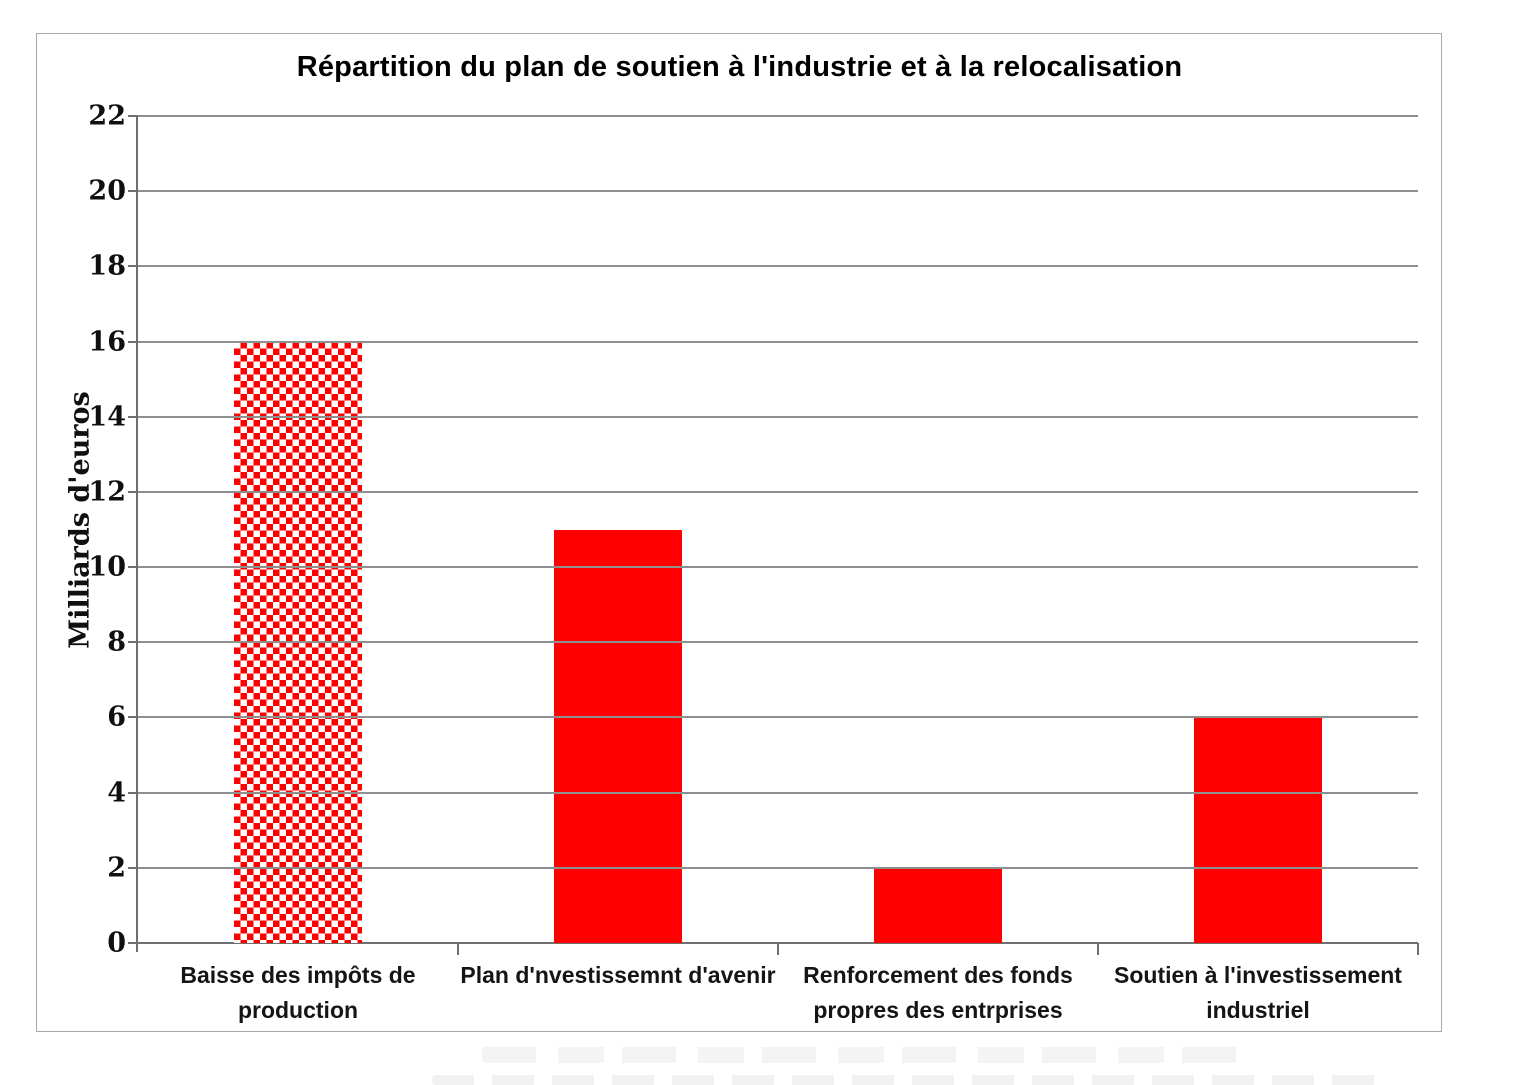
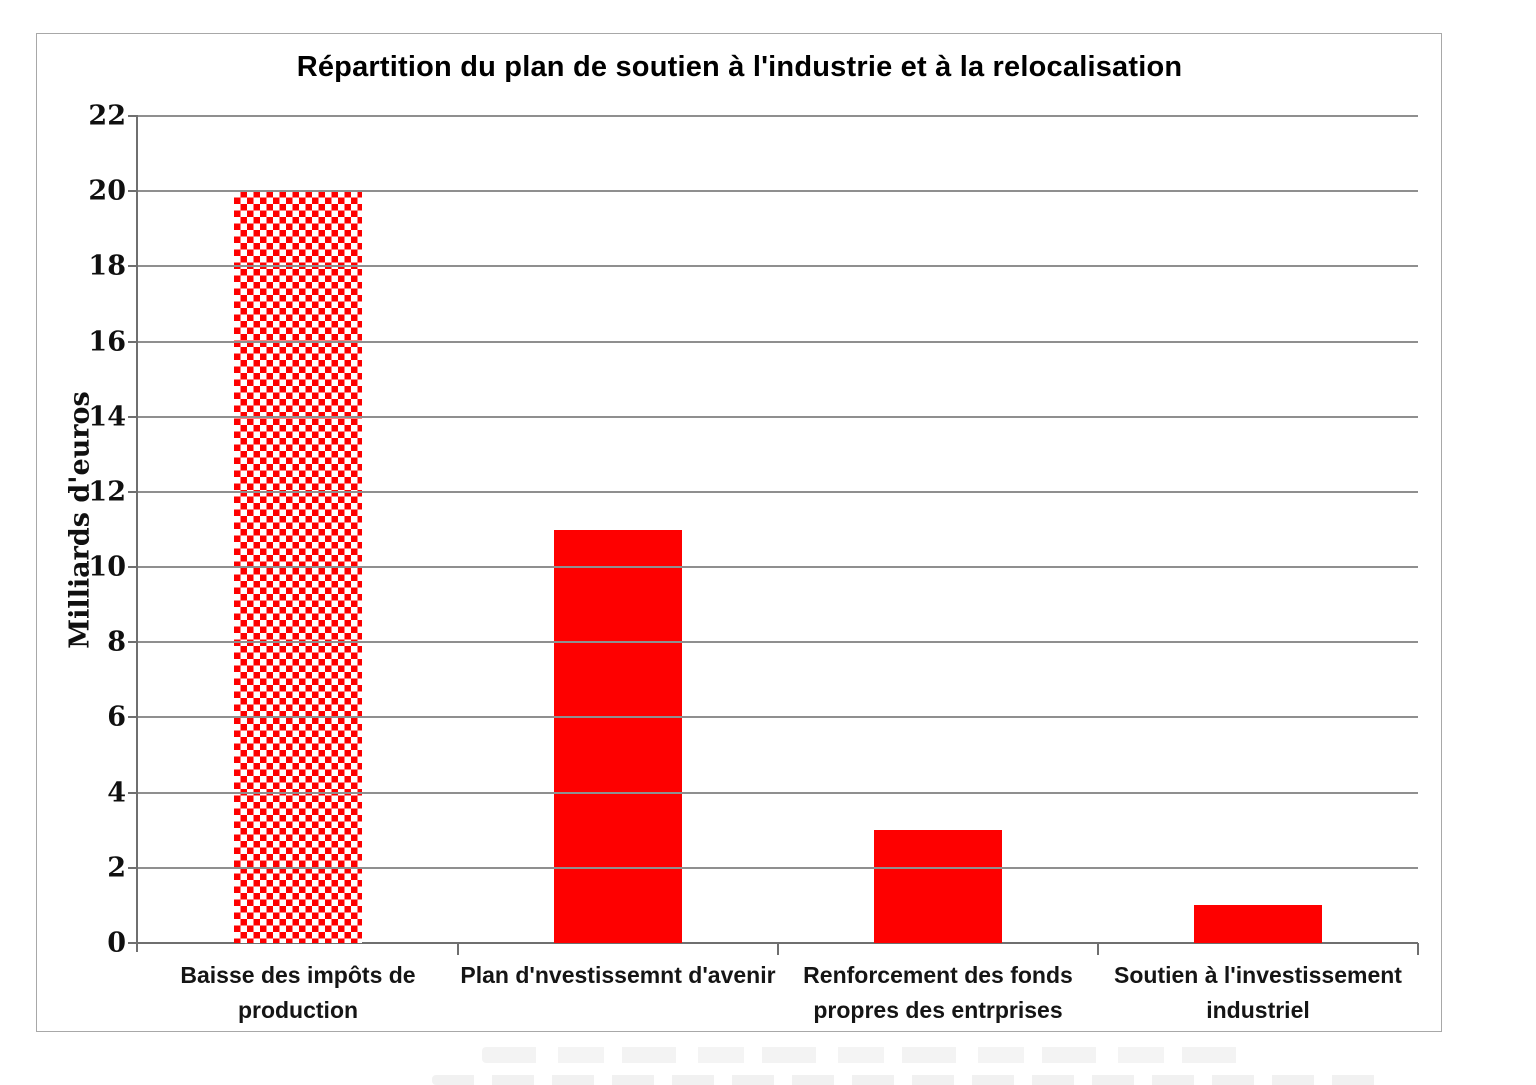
Baisse des impôts de production: 16 -> 20
Renforcement des fonds propres des entrprises: 2 -> 3
Soutien à l'investissement industriel: 6 -> 1
